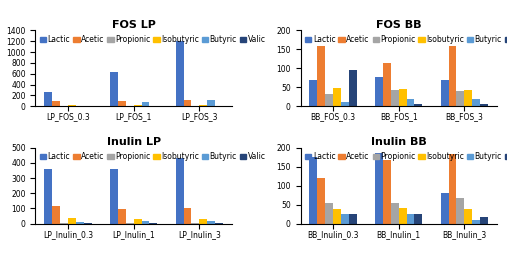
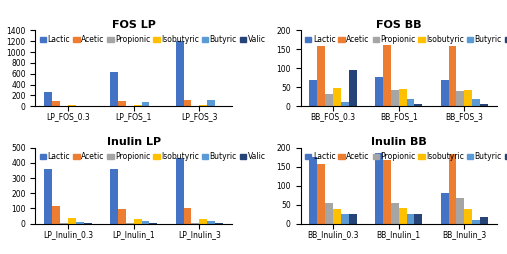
FOS BB/Acetic/BB_FOS_1: 115 -> 162
Inulin BB/Acetic/BB_Inulin_0.3: 120 -> 158
